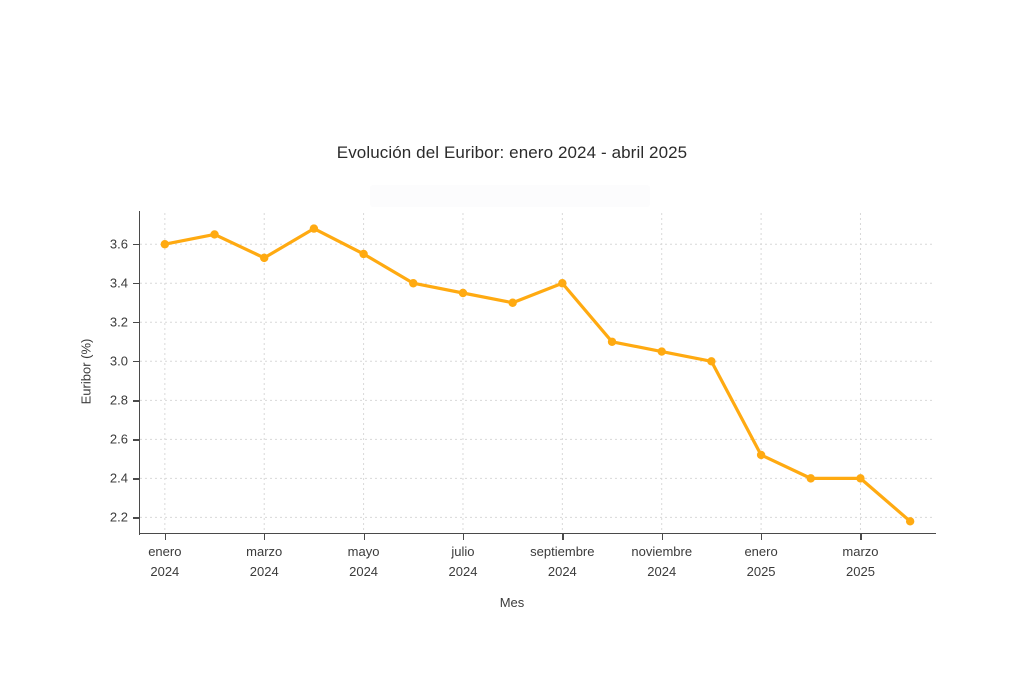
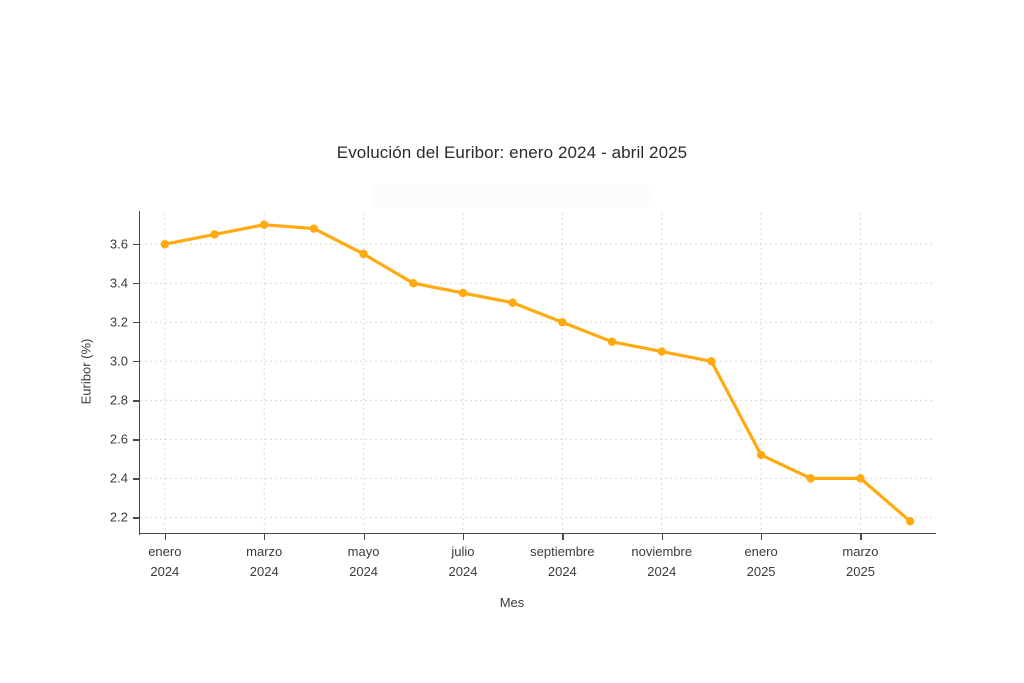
marzo 2024: 3.53 -> 3.70
septiembre 2024: 3.40 -> 3.20
